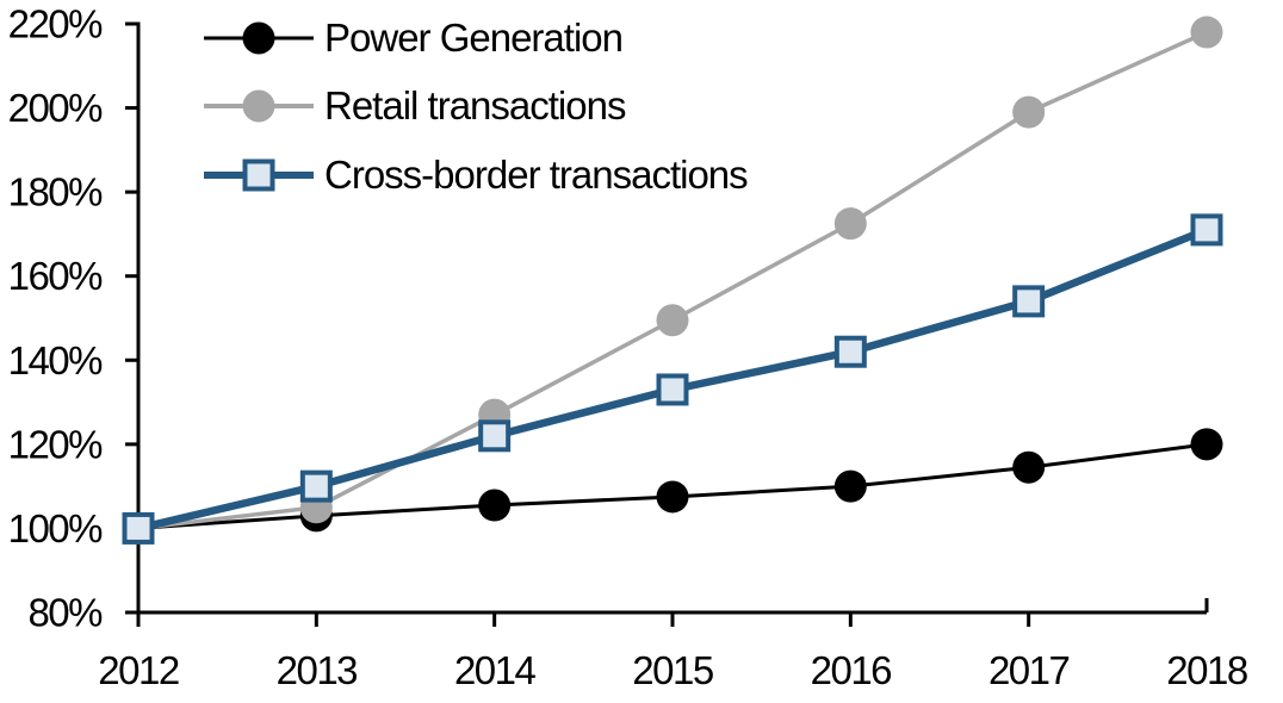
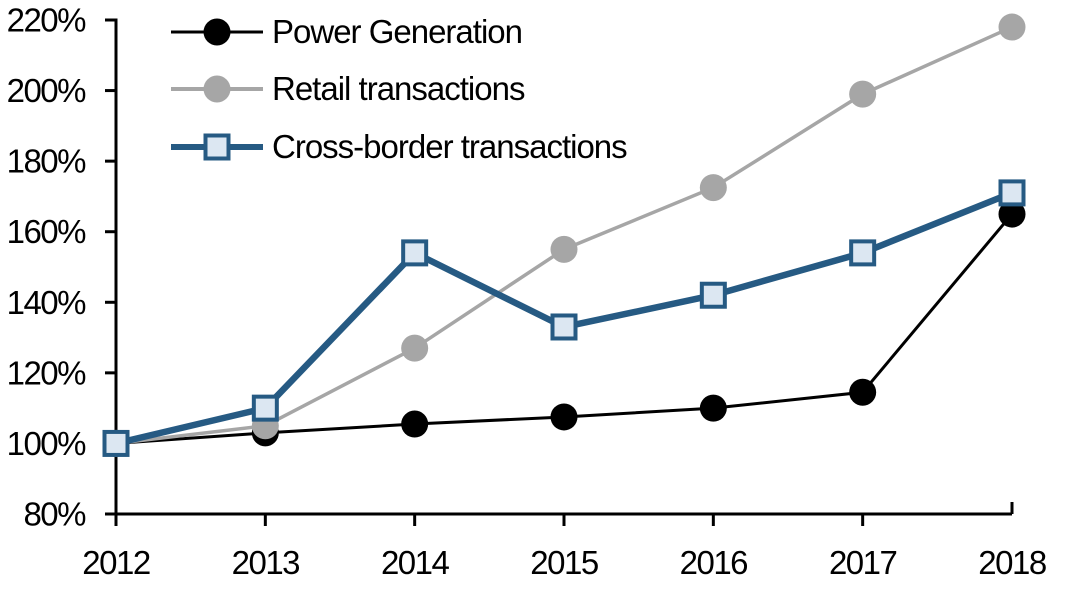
Cross-border transactions/2014: 122% -> 154%
Retail transactions/2015: 150% -> 155%
Power Generation/2018: 120% -> 165%
